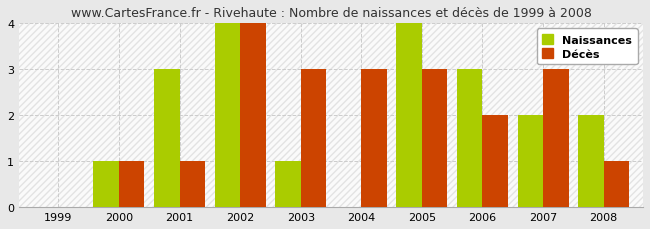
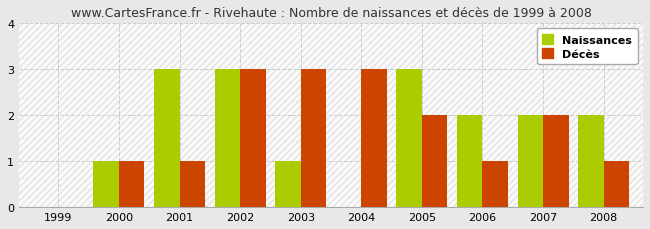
Naissances/2002: 4 -> 3
Décès/2002: 4 -> 3
Naissances/2005: 4 -> 3
Décès/2005: 3 -> 2
Naissances/2006: 3 -> 2
Décès/2006: 2 -> 1
Décès/2007: 3 -> 2
